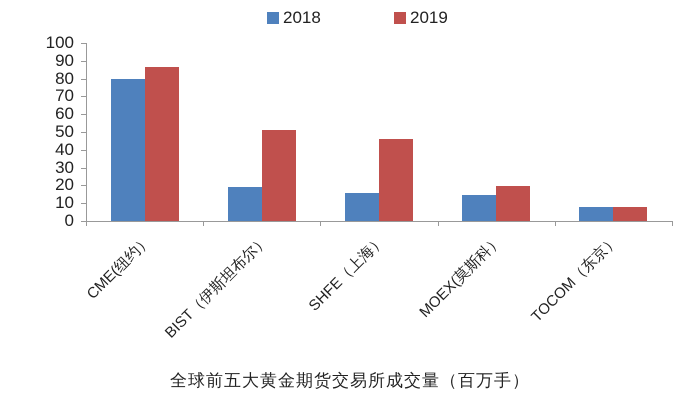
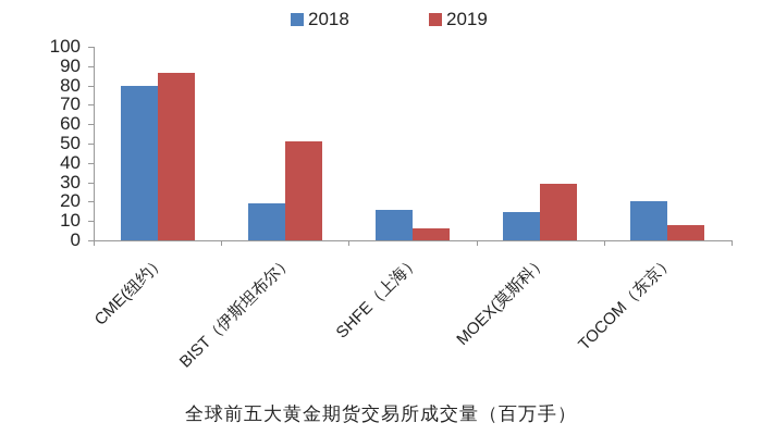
2019/SHFE（上海）: 46 -> 6
2019/MOEX(莫斯科）: 20 -> 29
2018/TOCOM（东京）: 8 -> 20
